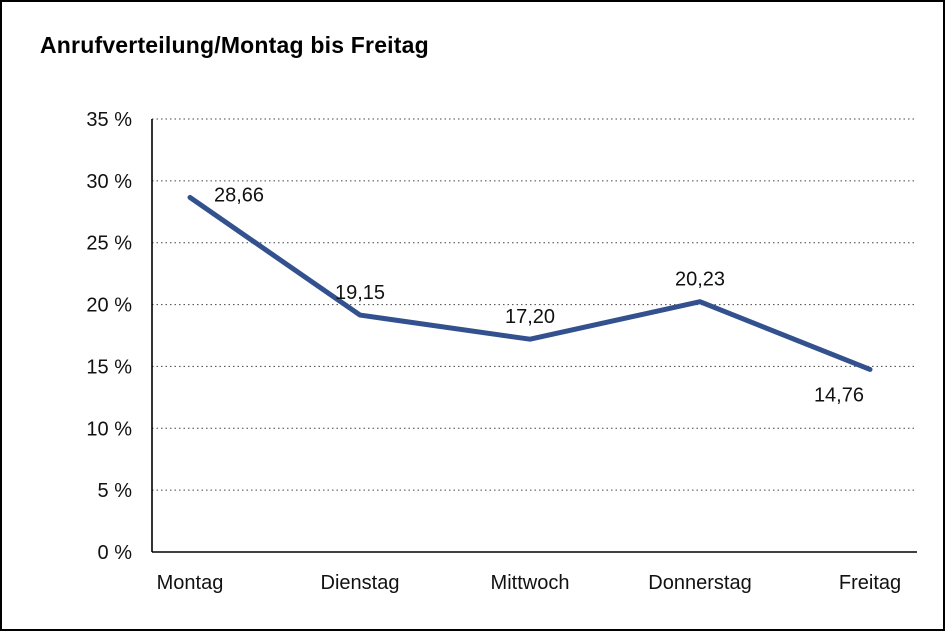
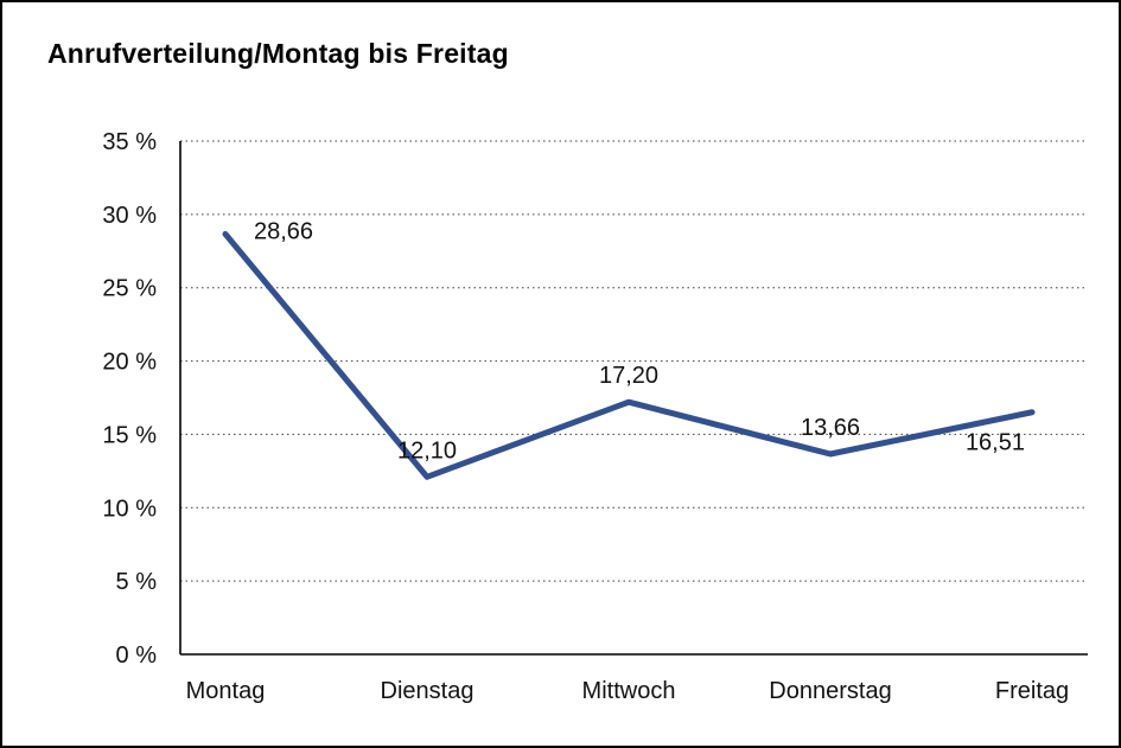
Dienstag: 19,15 -> 12,10
Donnerstag: 20,23 -> 13,66
Freitag: 14,76 -> 16,51
